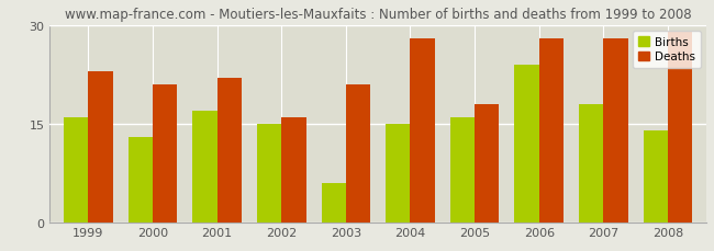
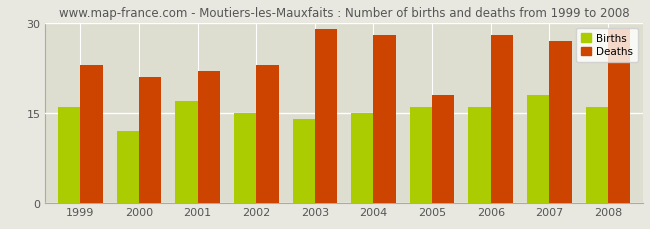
Births/2000: 13 -> 12
Deaths/2002: 16 -> 23
Births/2003: 6 -> 14
Deaths/2003: 21 -> 29
Births/2006: 24 -> 16
Deaths/2007: 28 -> 27
Births/2008: 14 -> 16
